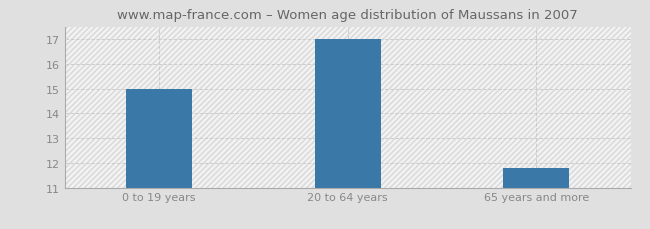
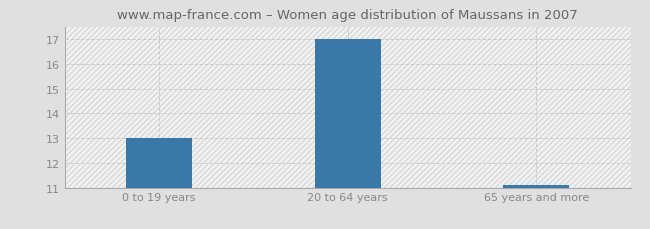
0 to 19 years: 15.0 -> 13.0
65 years and more: 11.8 -> 11.1
